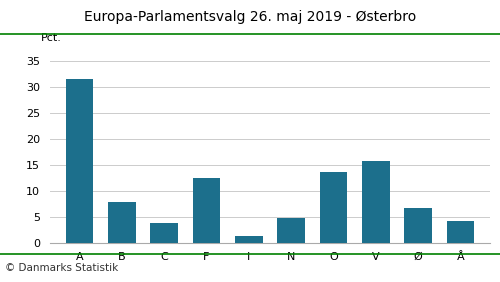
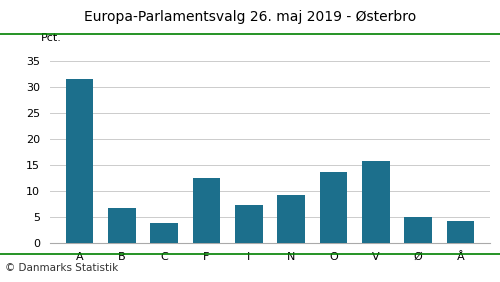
B: 7.9 -> 6.6
I: 1.2 -> 7.2
N: 4.7 -> 9.2
Ø: 6.6 -> 5.0
